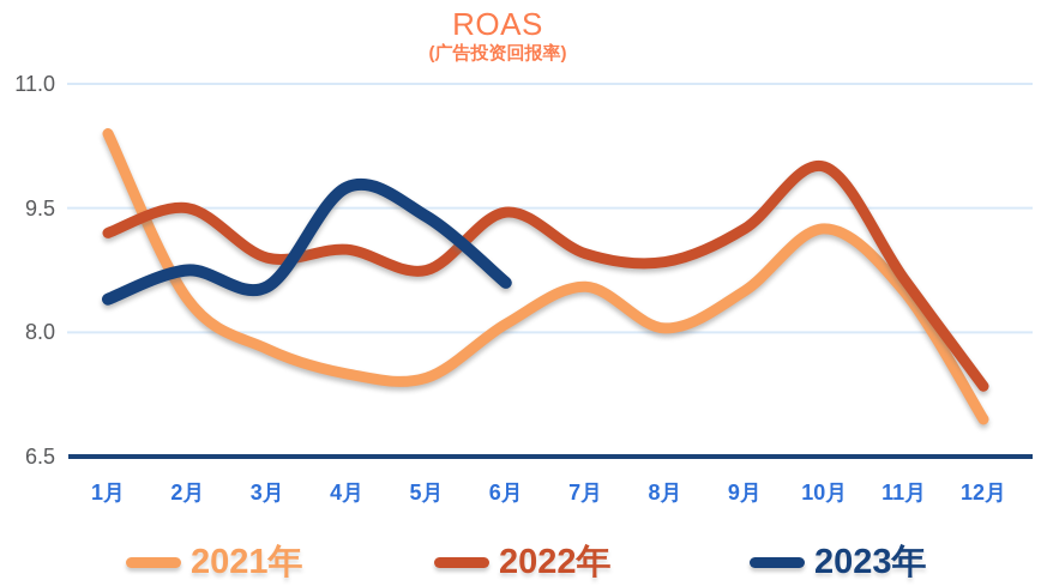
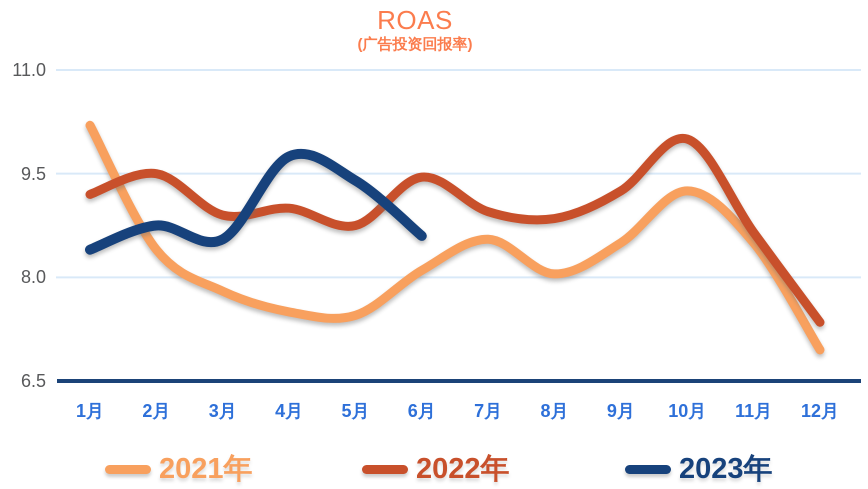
2021年/1月: 10.4 -> 10.2
